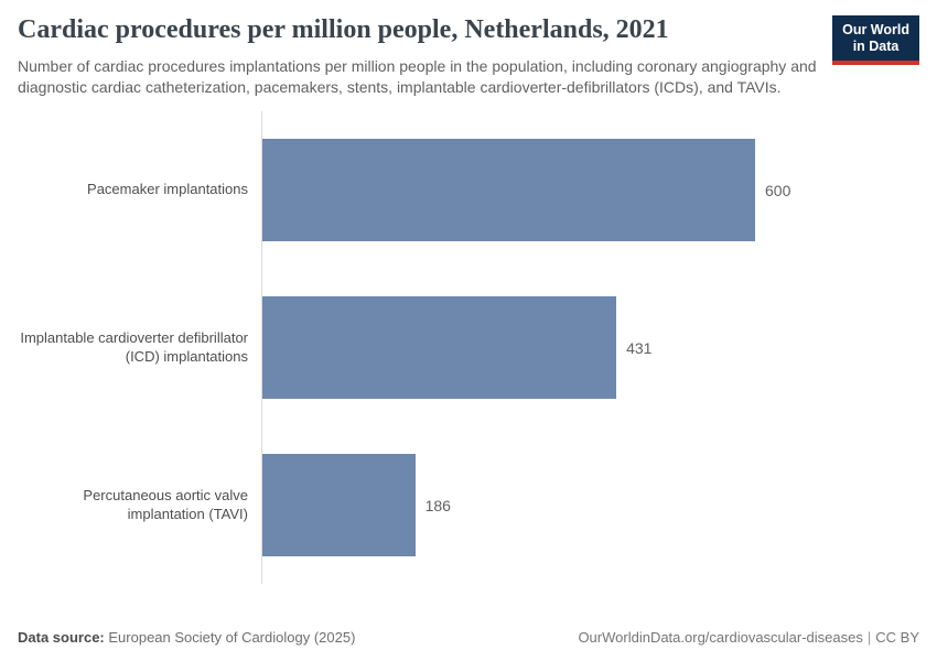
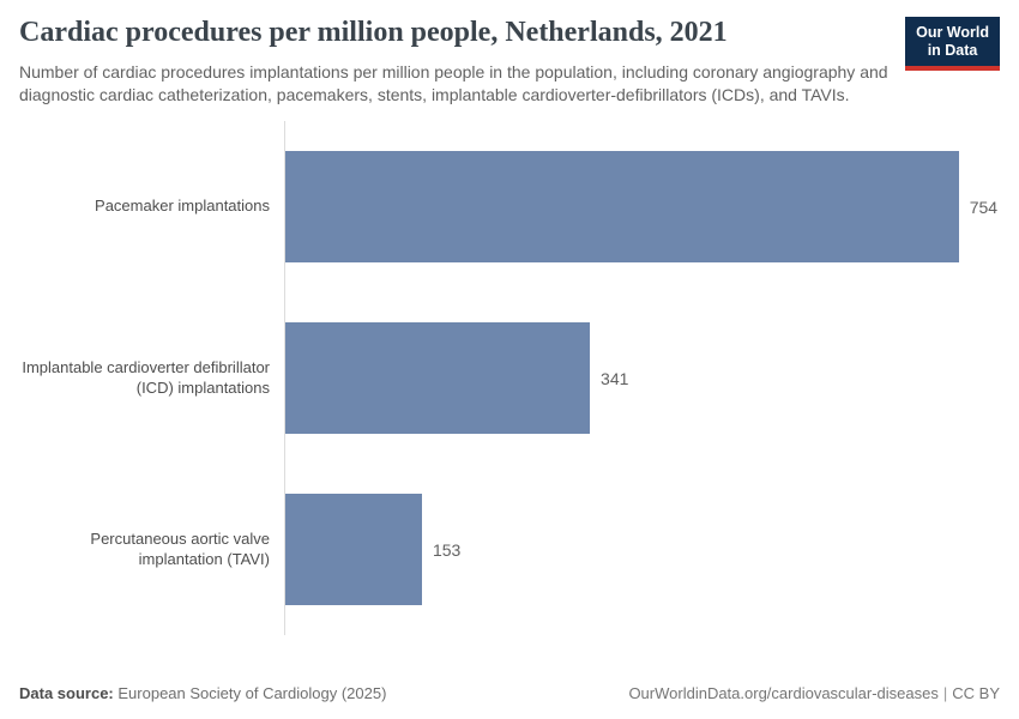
Pacemaker implantations: 600 -> 754
Implantable cardioverter defibrillator (ICD) implantations: 431 -> 341
Percutaneous aortic valve implantation (TAVI): 186 -> 153
